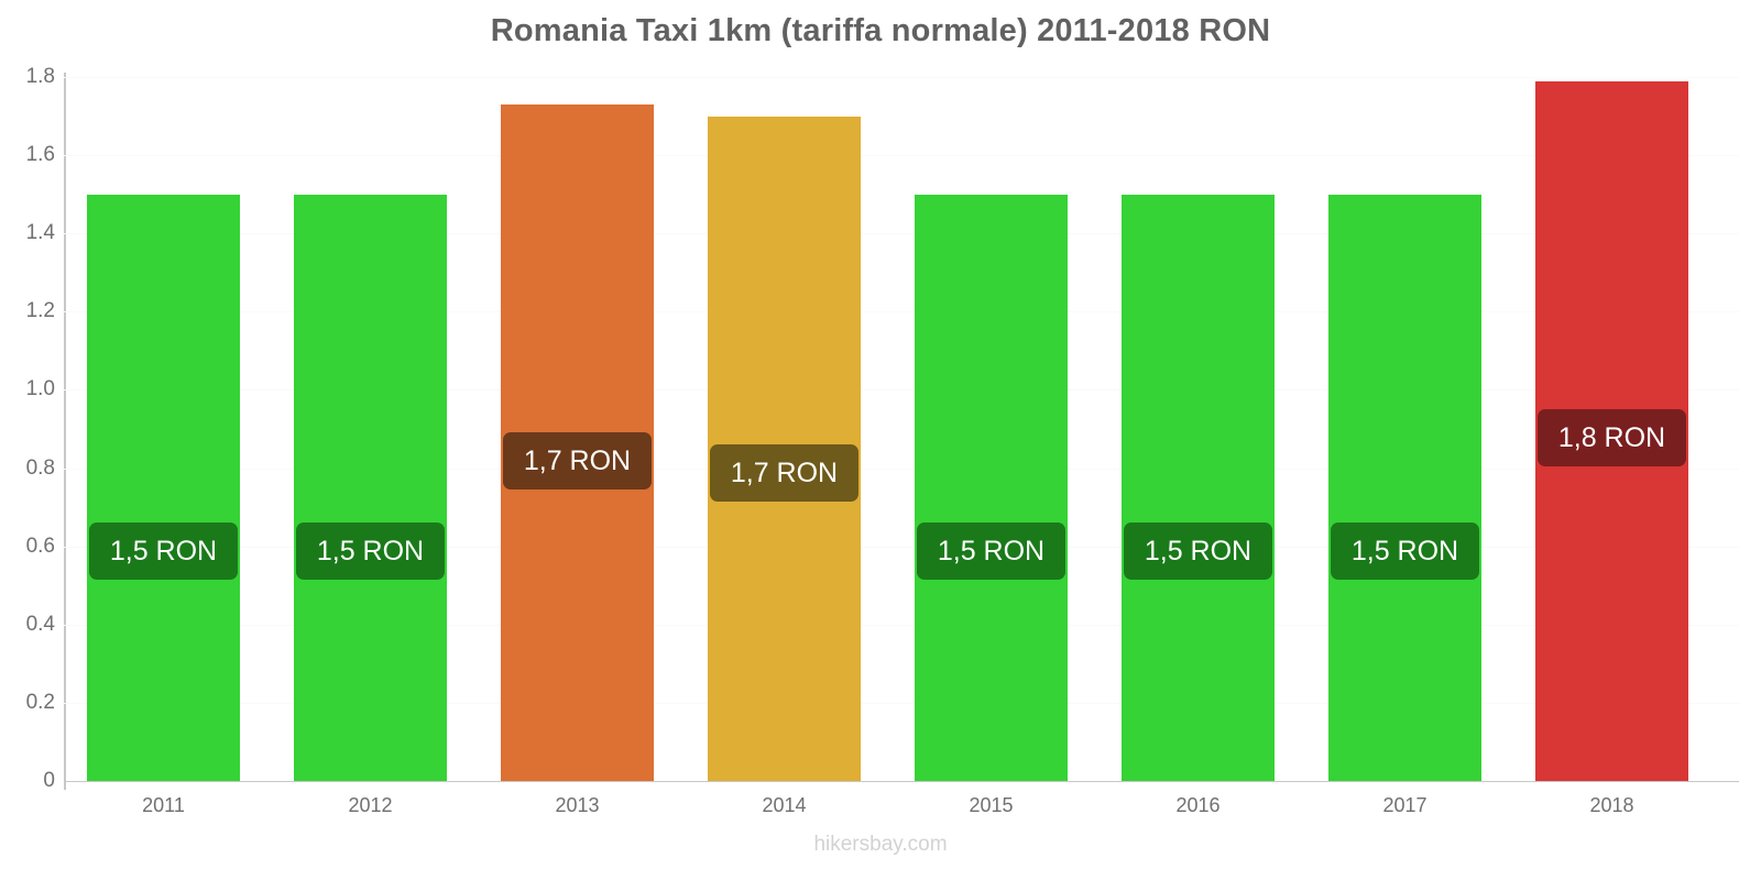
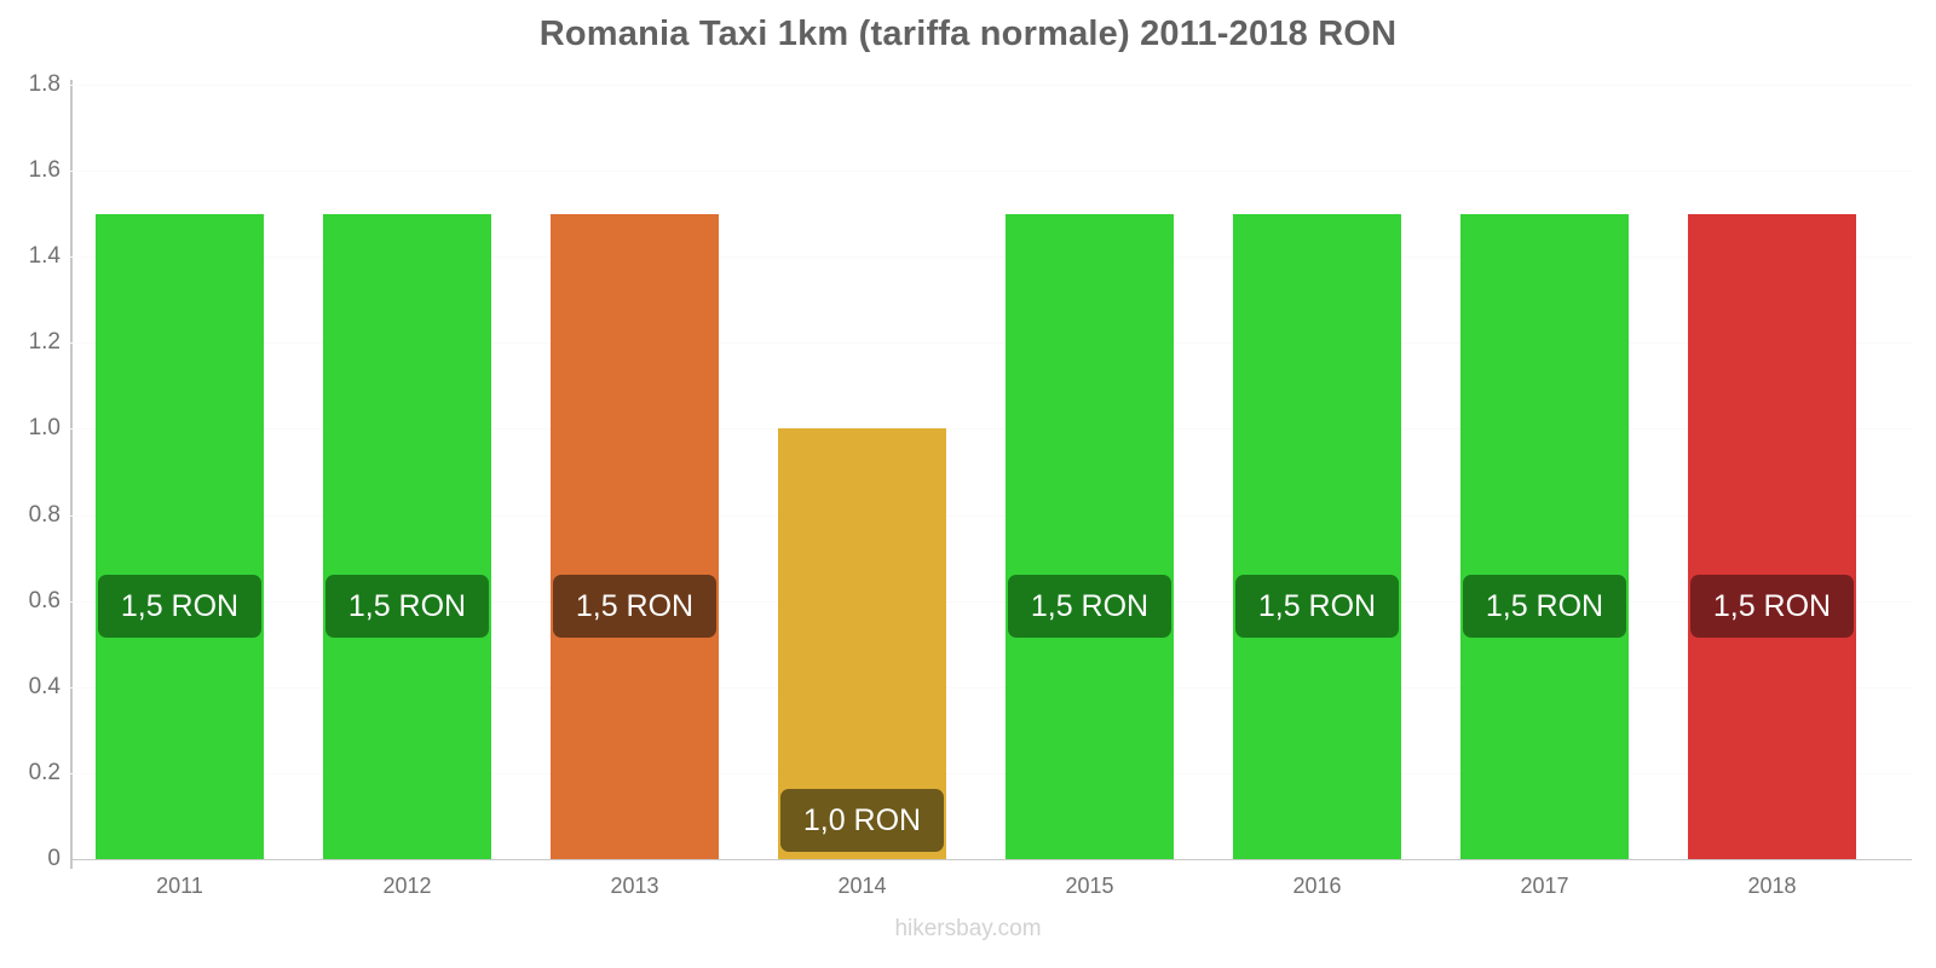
2013: 1,7 -> 1,5
2014: 1,7 -> 1,0
2018: 1,8 -> 1,5
